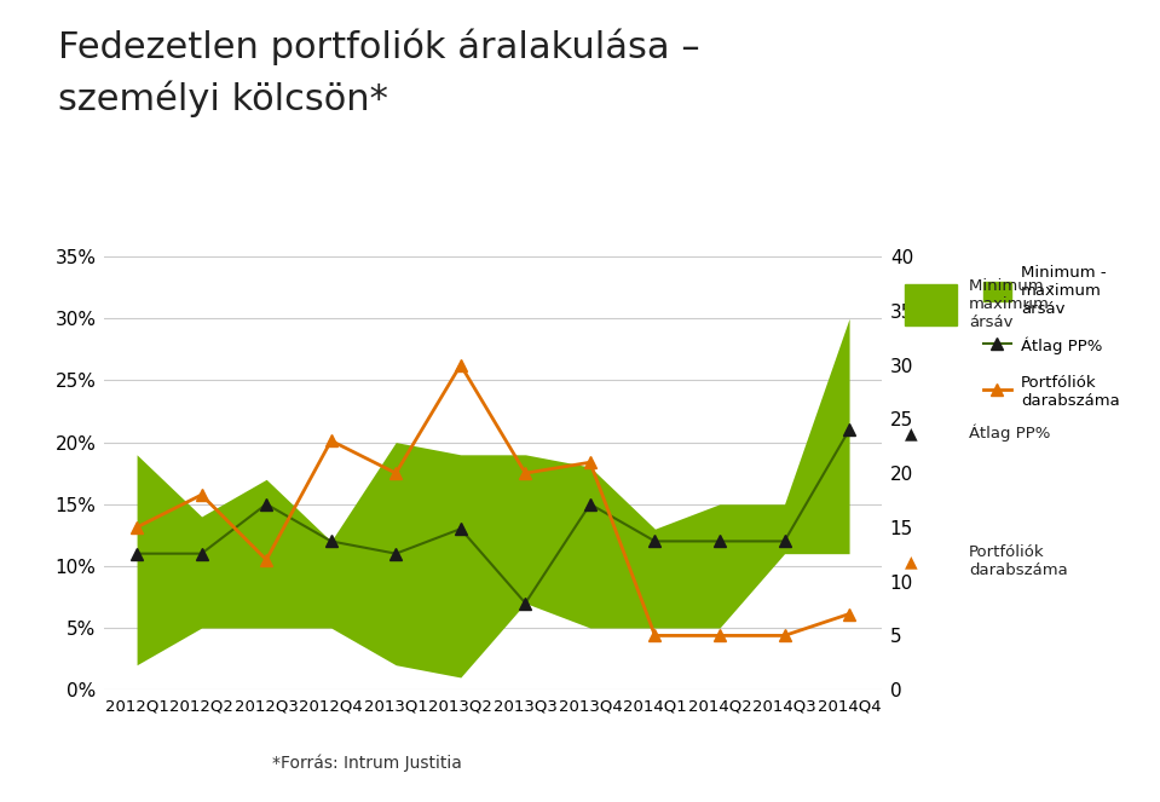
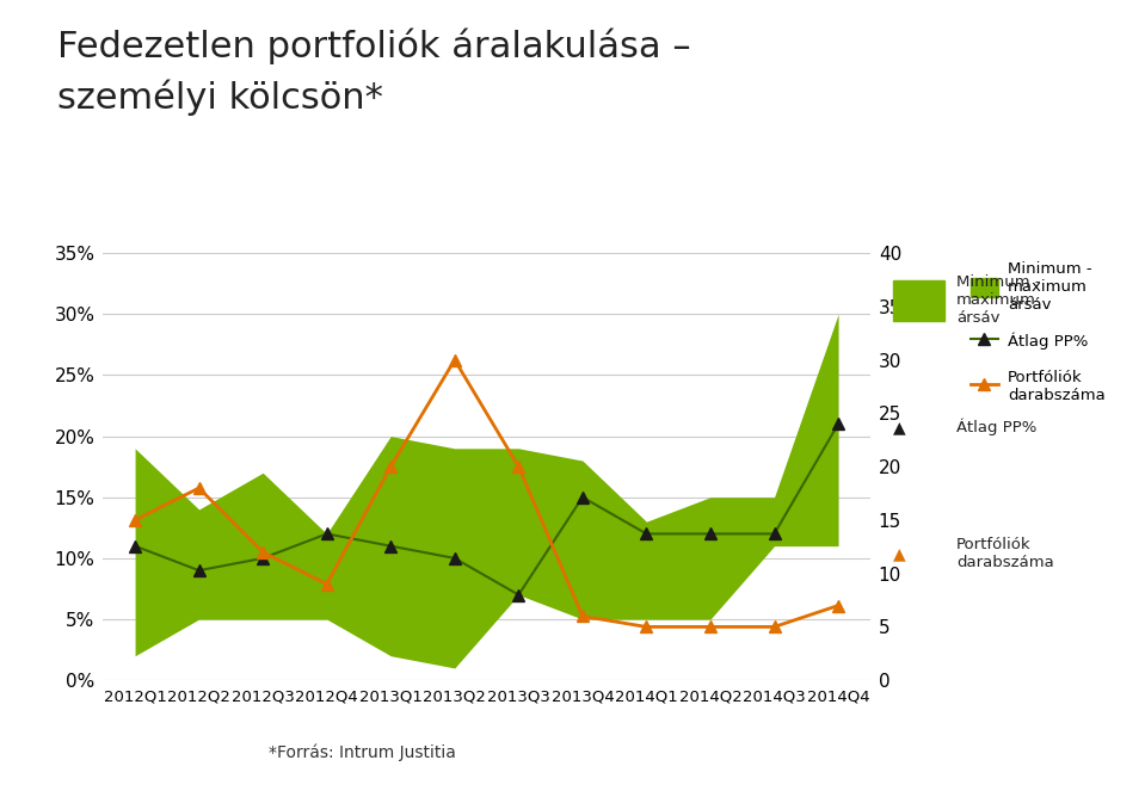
Átlag PP%/2012Q2: 11% -> 9%
Átlag PP%/2012Q3: 15% -> 10%
Portfóliók darabszáma/2012Q4: 23 -> 9
Átlag PP%/2013Q2: 13% -> 10%
Portfóliók darabszáma/2013Q4: 21 -> 6
